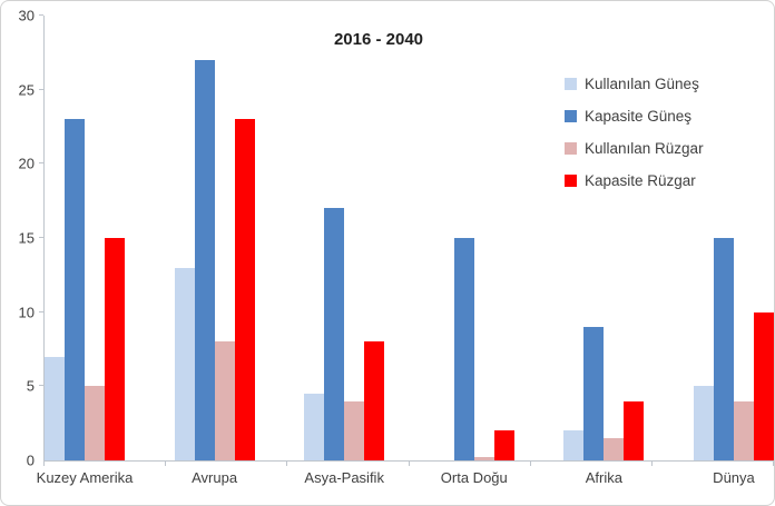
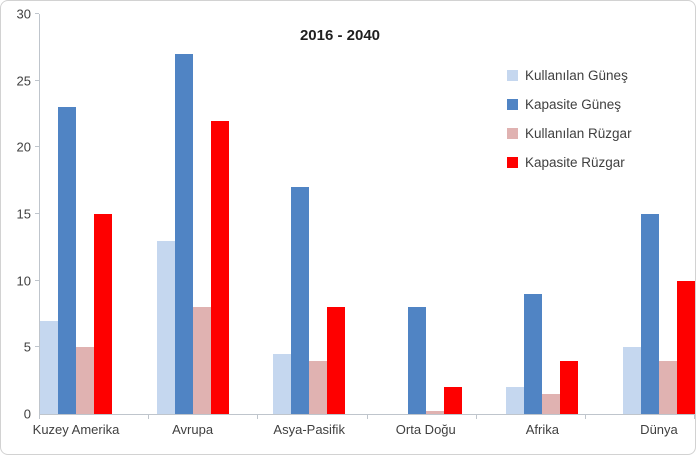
Kapasite Rüzgar/Avrupa: 23 -> 22
Kapasite Güneş/Orta Doğu: 15 -> 8
